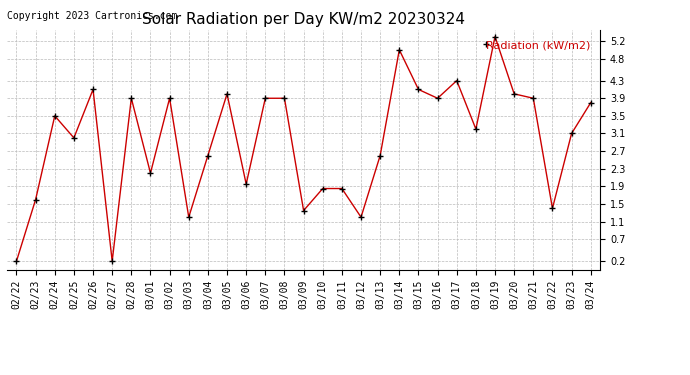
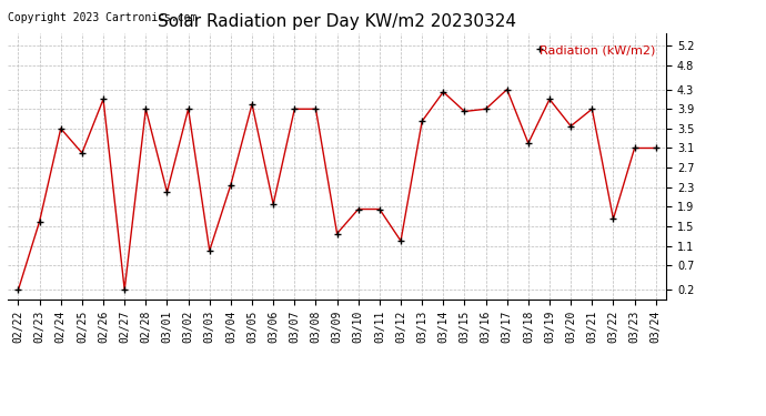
03/03: 1.20 -> 1.00
03/04: 2.60 -> 2.35
03/13: 2.60 -> 3.65
03/14: 5.00 -> 4.25
03/15: 4.10 -> 3.85
03/19: 5.30 -> 4.10
03/20: 4.00 -> 3.55
03/22: 1.40 -> 1.65
03/24: 3.80 -> 3.10
